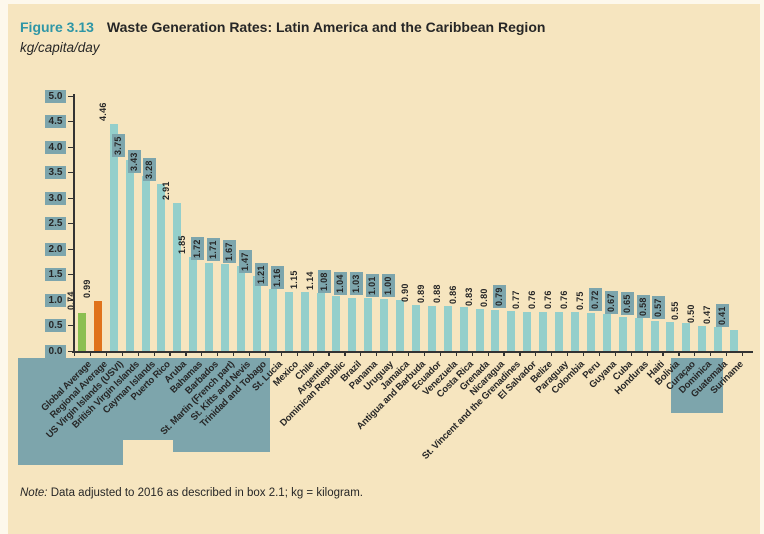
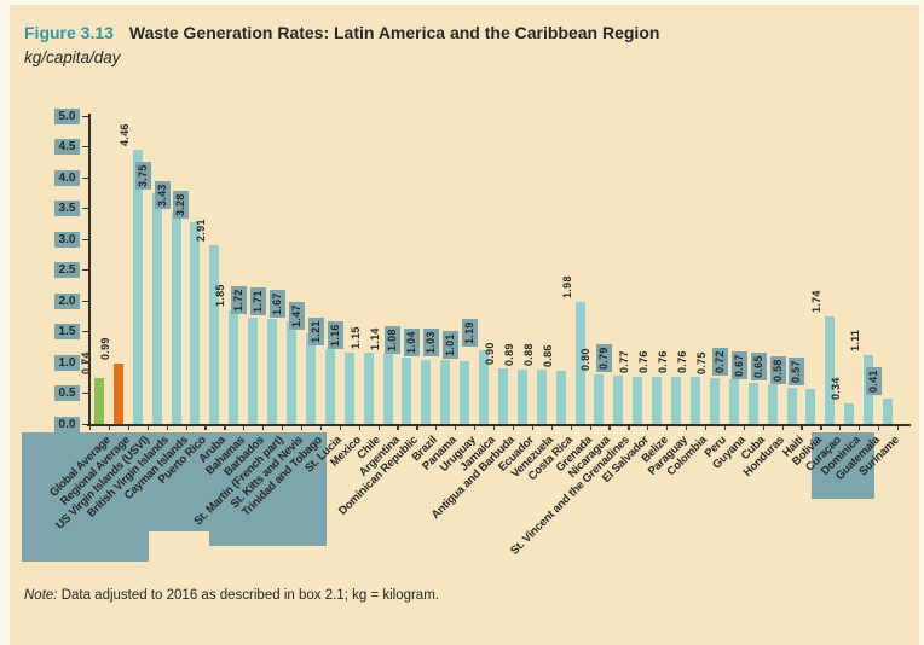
Jamaica: 1.00 -> 1.19
Grenada: 0.83 -> 1.98
Curaçao: 0.55 -> 1.74
Dominica: 0.50 -> 0.34
Guatemala: 0.47 -> 1.11
